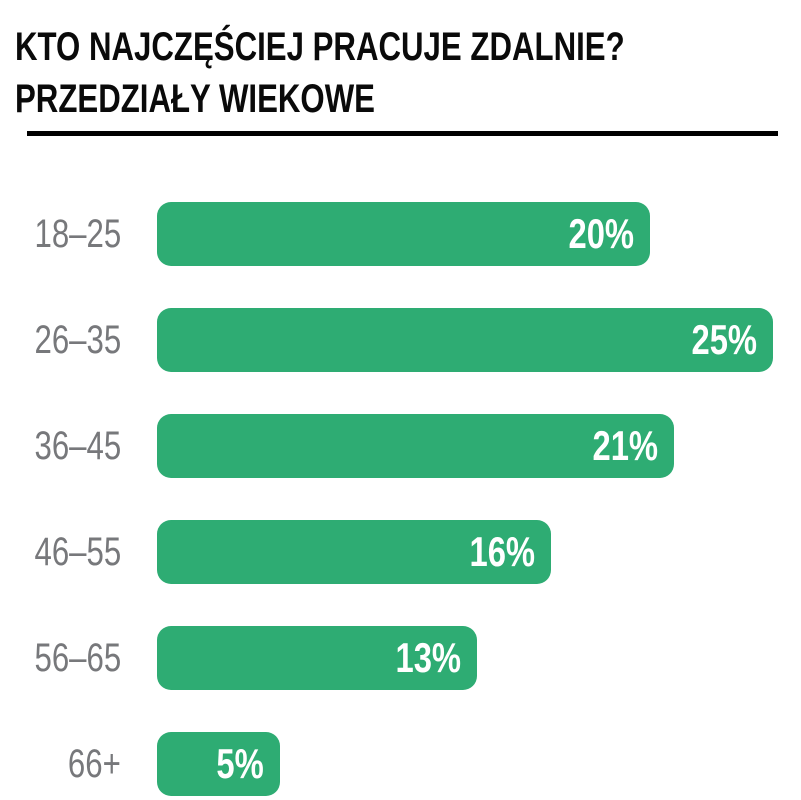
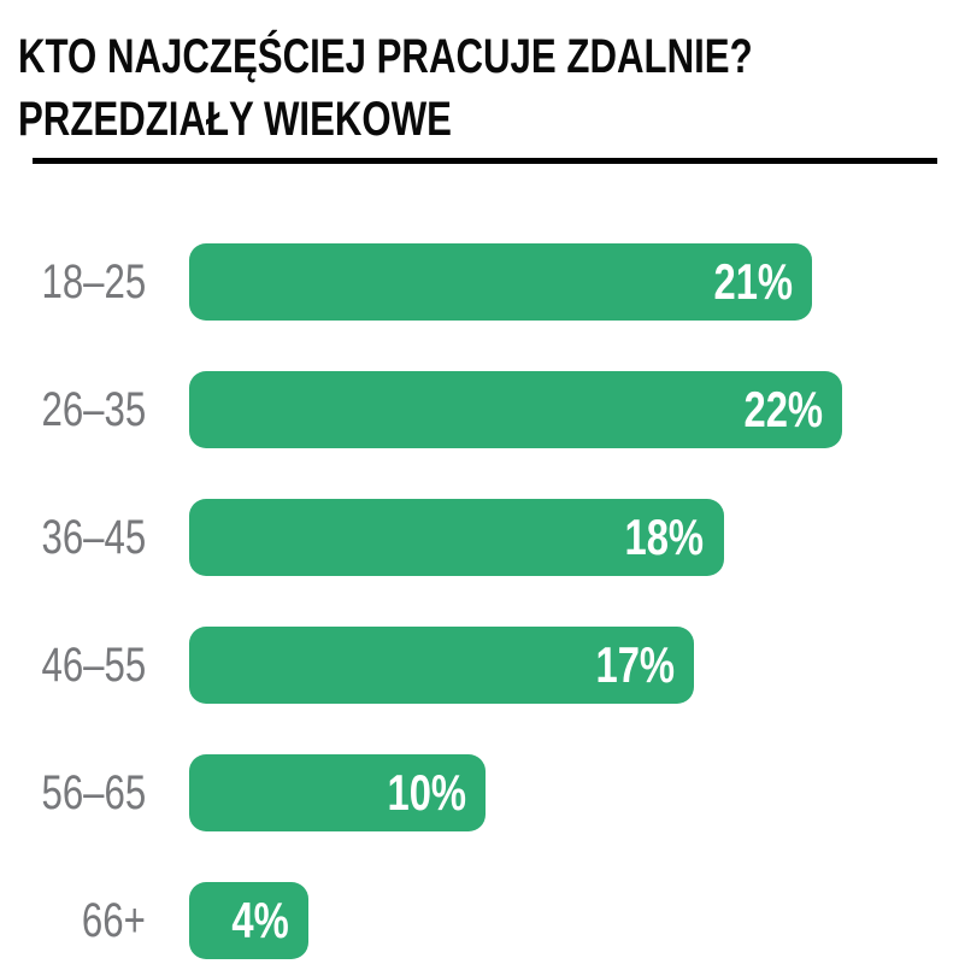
18–25: 20% -> 21%
26–35: 25% -> 22%
36–45: 21% -> 18%
46–55: 16% -> 17%
56–65: 13% -> 10%
66+: 5% -> 4%
